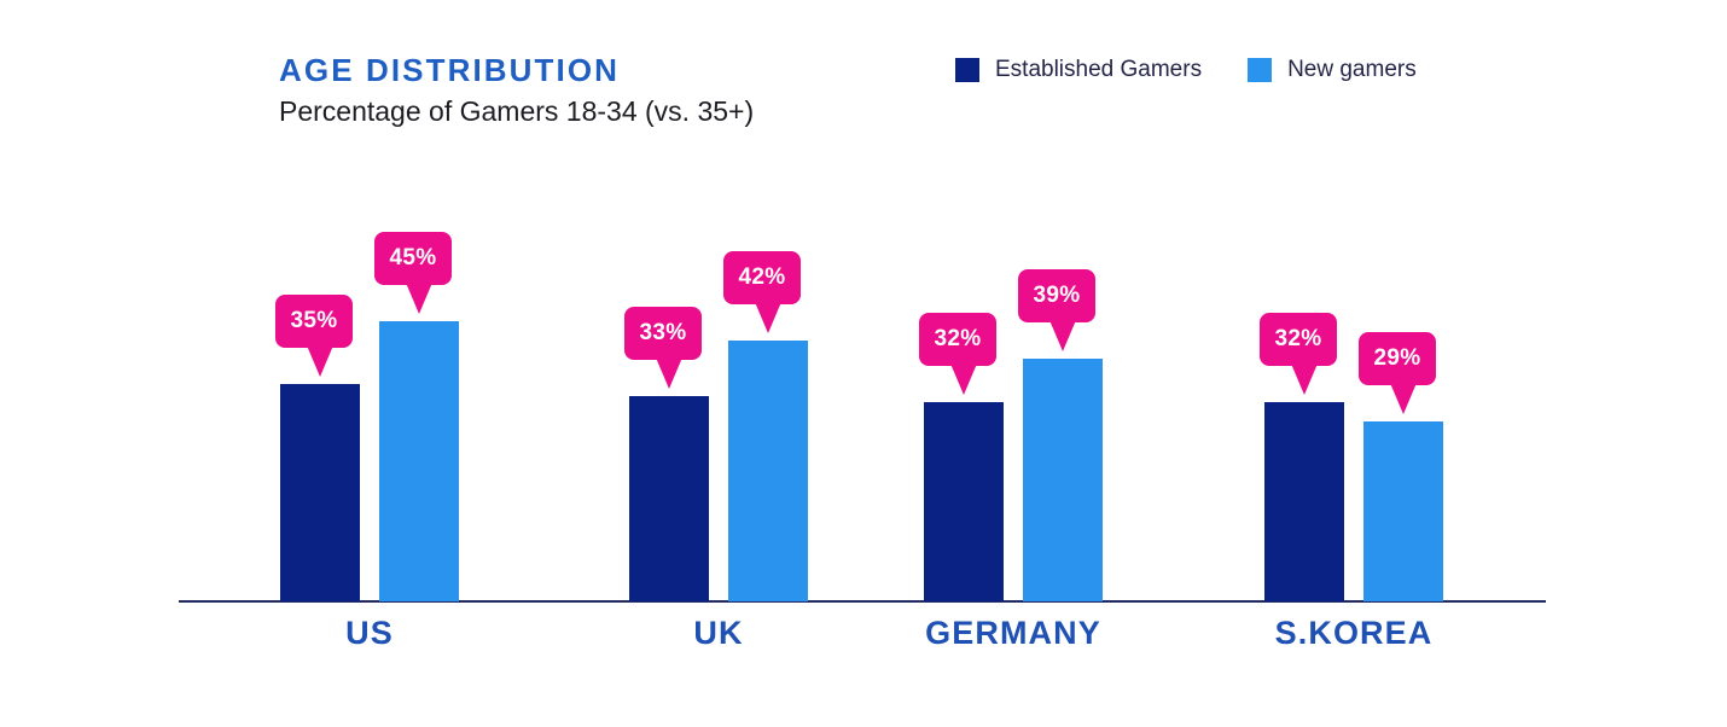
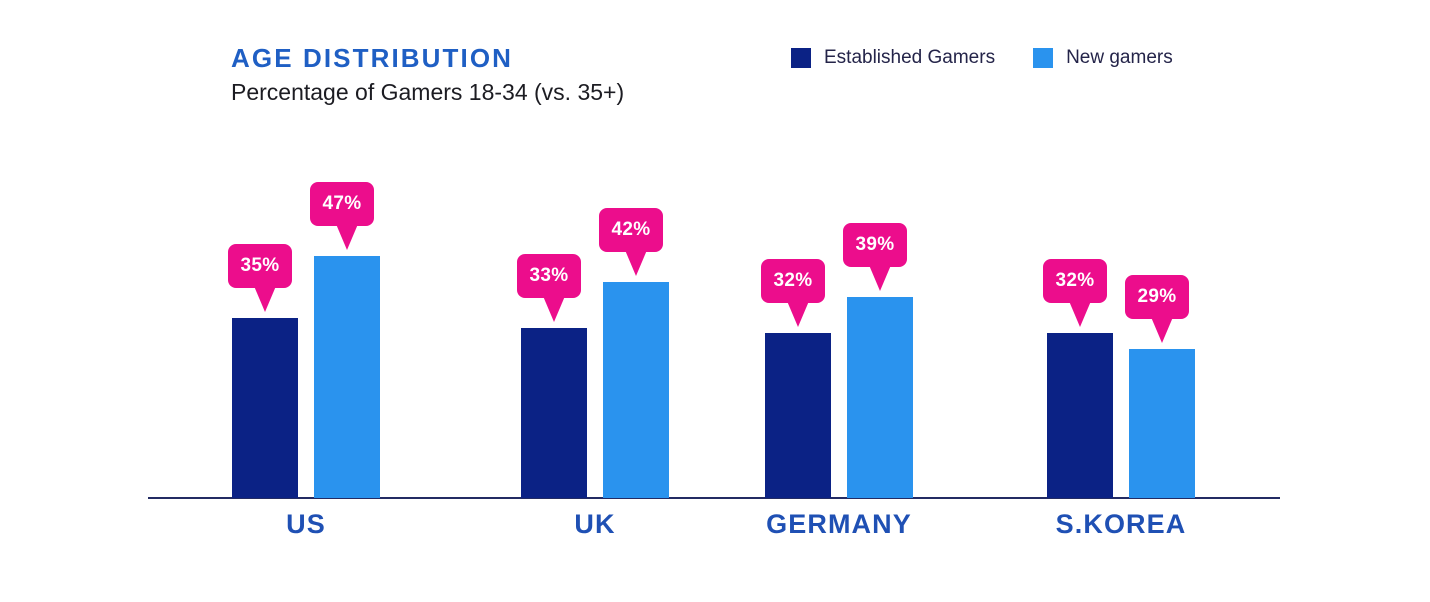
New gamers/US: 45% -> 47%
